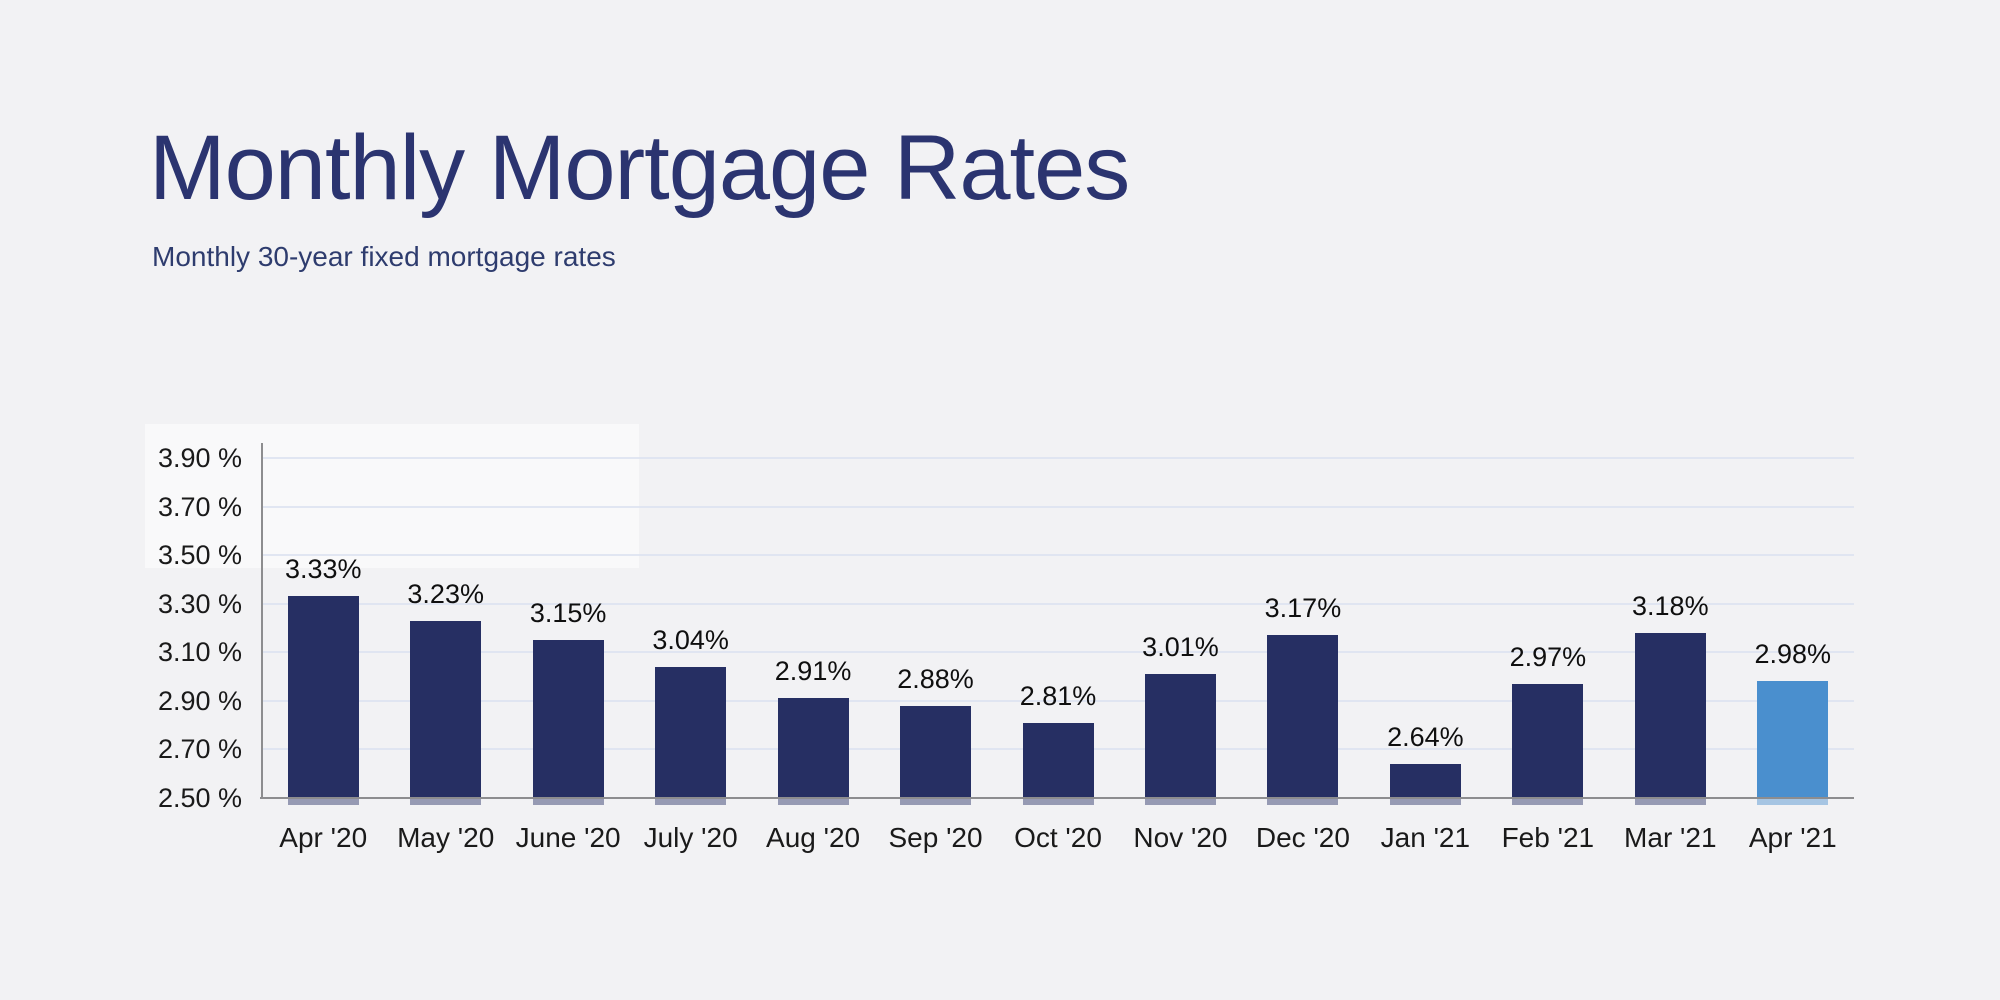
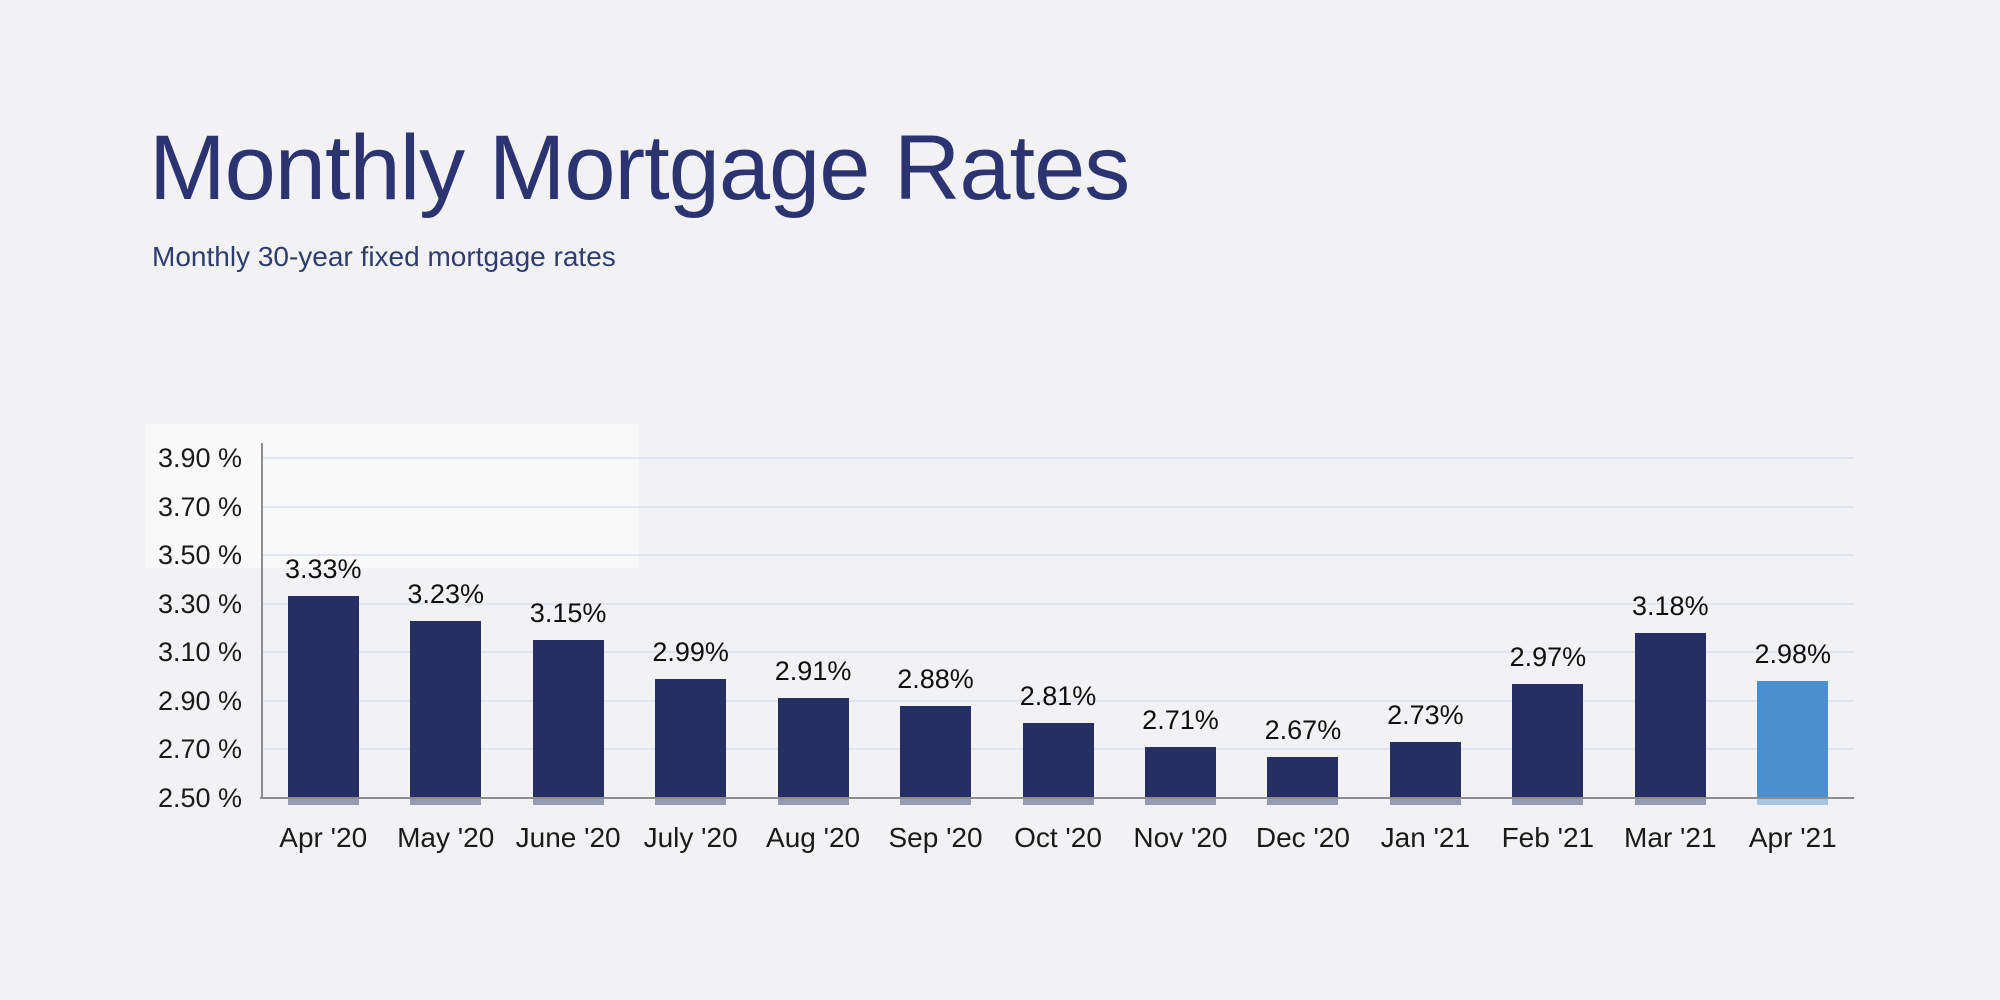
July '20: 3.04% -> 2.99%
Nov '20: 3.01% -> 2.71%
Dec '20: 3.17% -> 2.67%
Jan '21: 2.64% -> 2.73%
